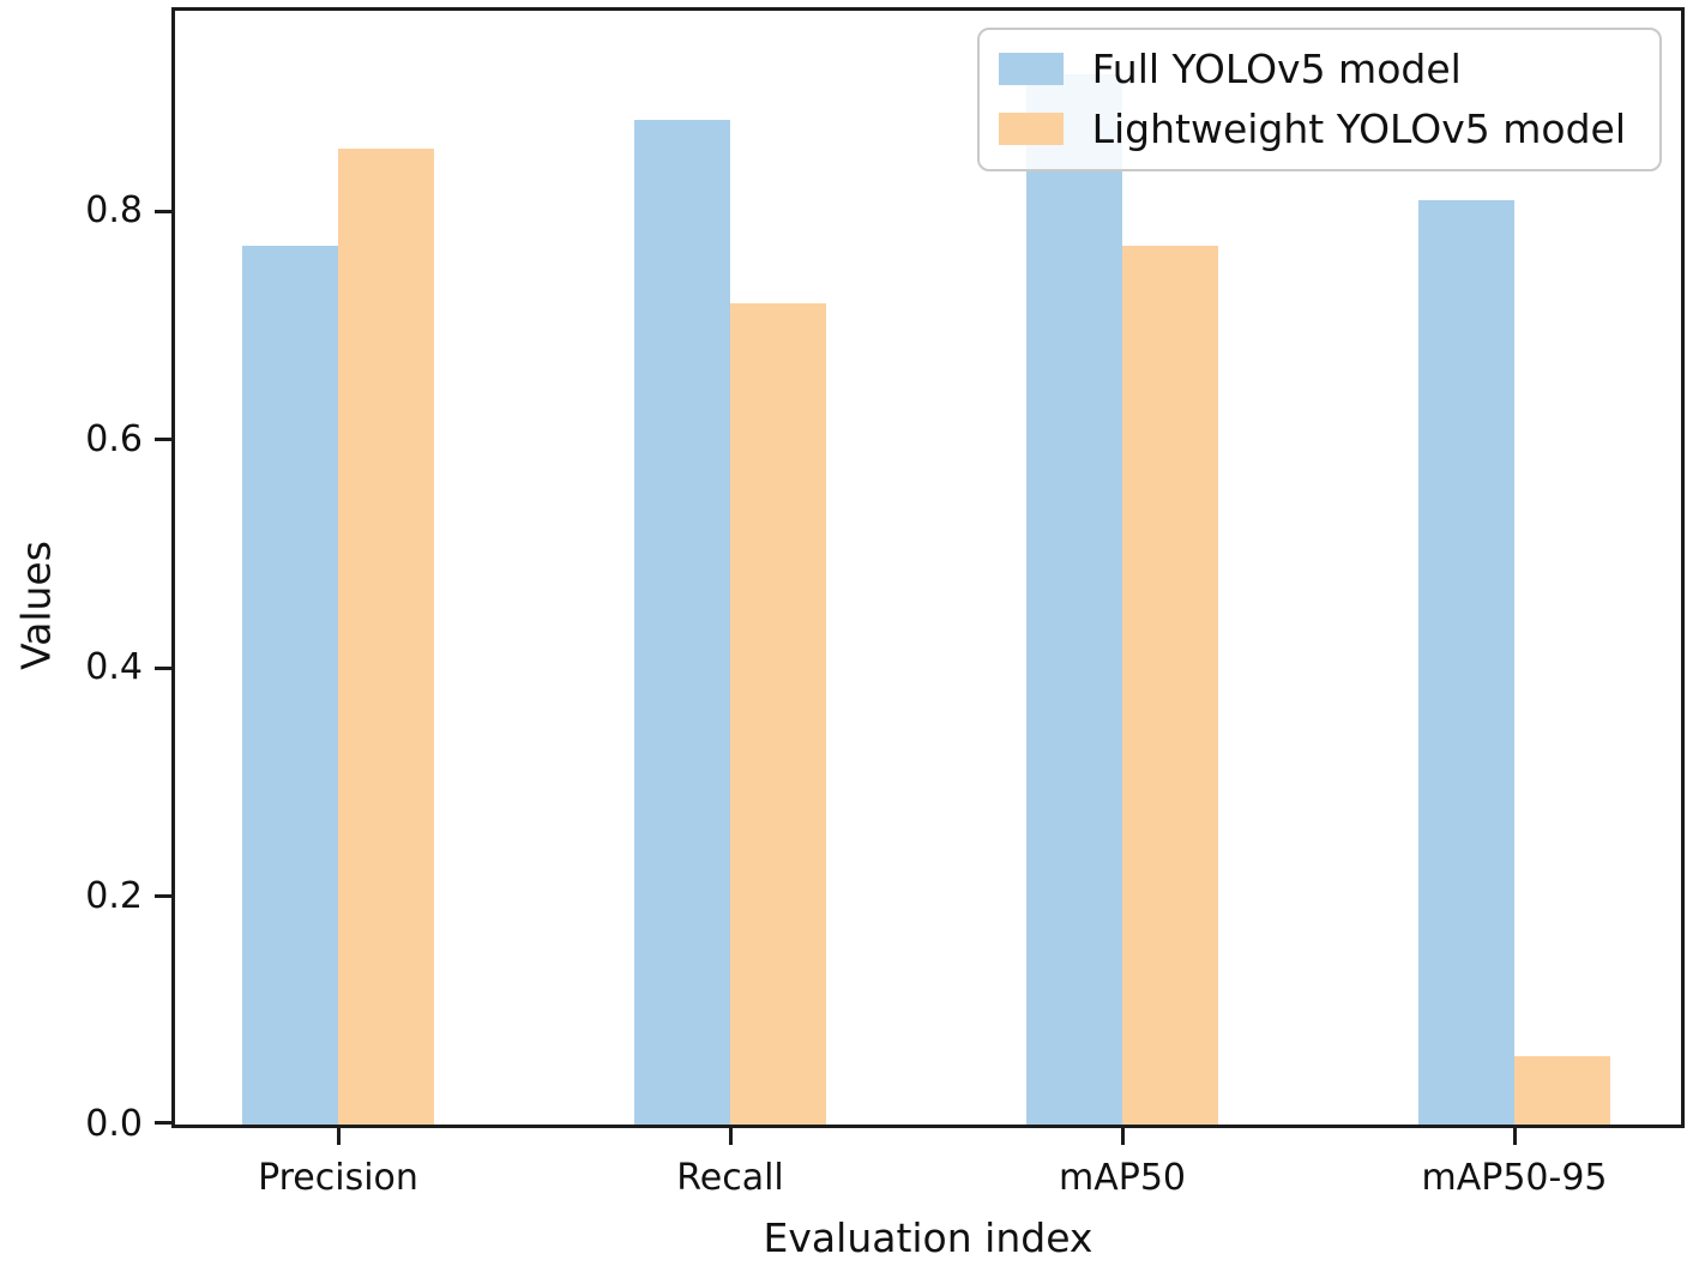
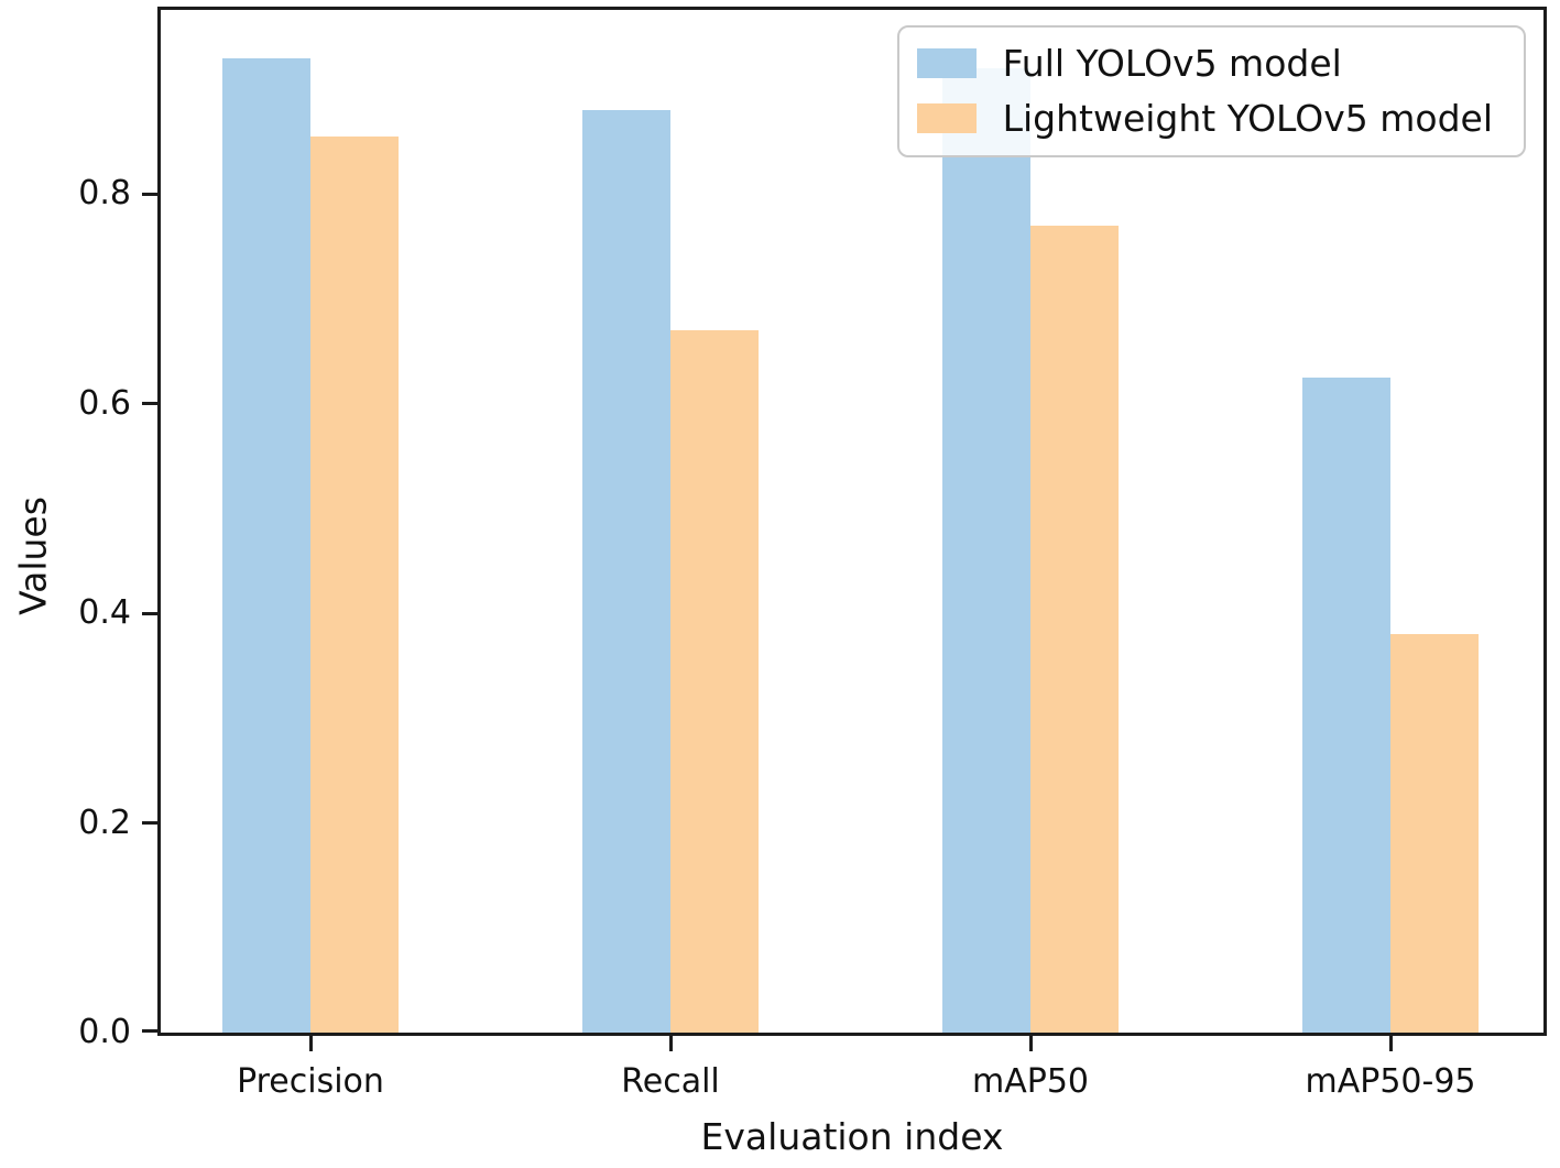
Full YOLOv5 model/Precision: 0.77 -> 0.93
Lightweight YOLOv5 model/Recall: 0.72 -> 0.67
Full YOLOv5 model/mAP50-95: 0.81 -> 0.62
Lightweight YOLOv5 model/mAP50-95: 0.06 -> 0.38
